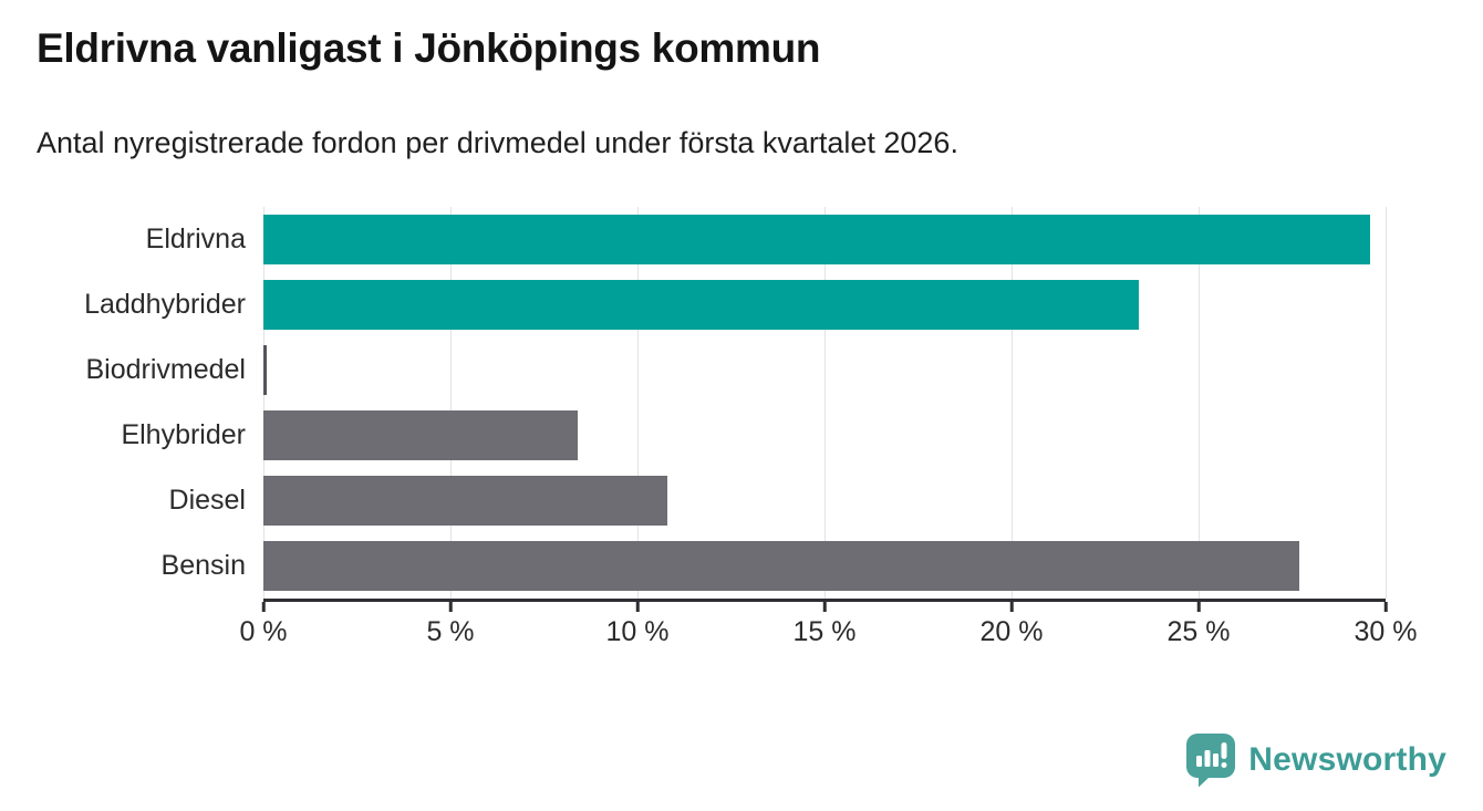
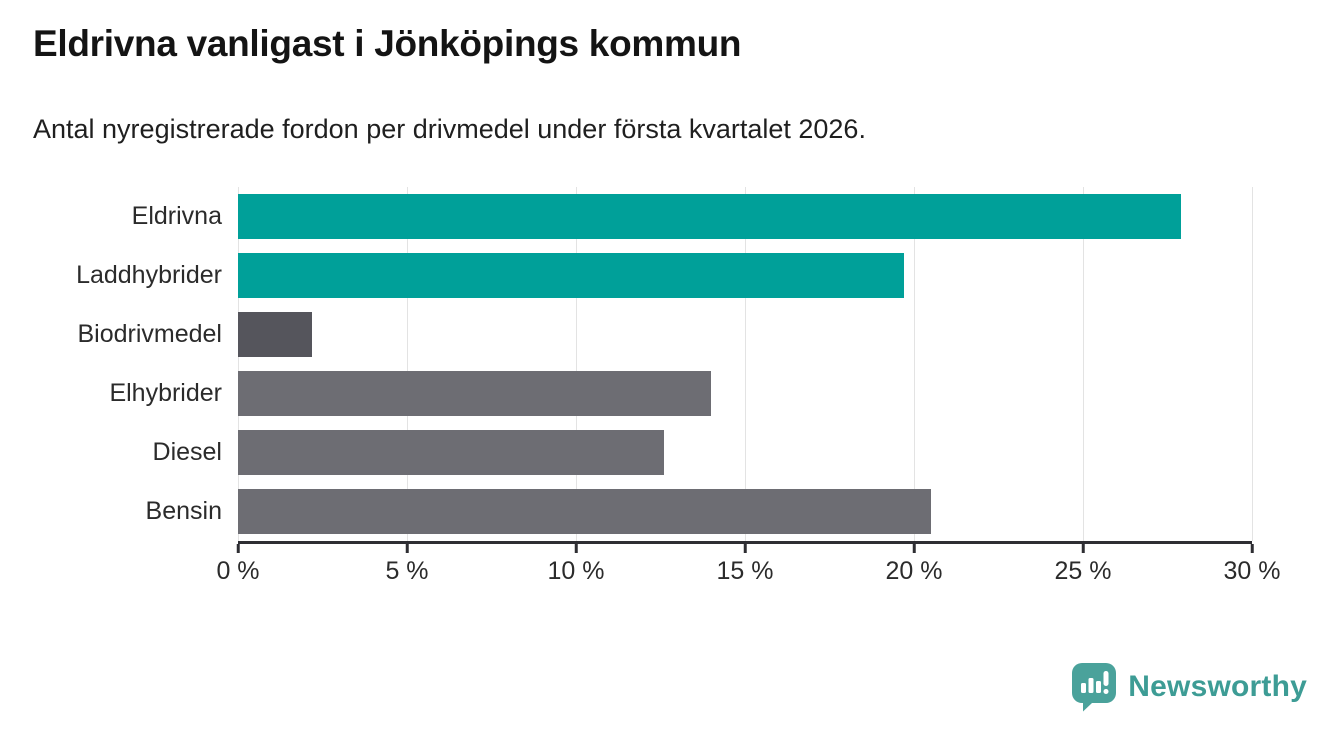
Eldrivna: 29.6% -> 27.9%
Laddhybrider: 23.4% -> 19.7%
Biodrivmedel: 0.1% -> 2.2%
Elhybrider: 8.4% -> 14.0%
Diesel: 10.8% -> 12.6%
Bensin: 27.7% -> 20.5%
